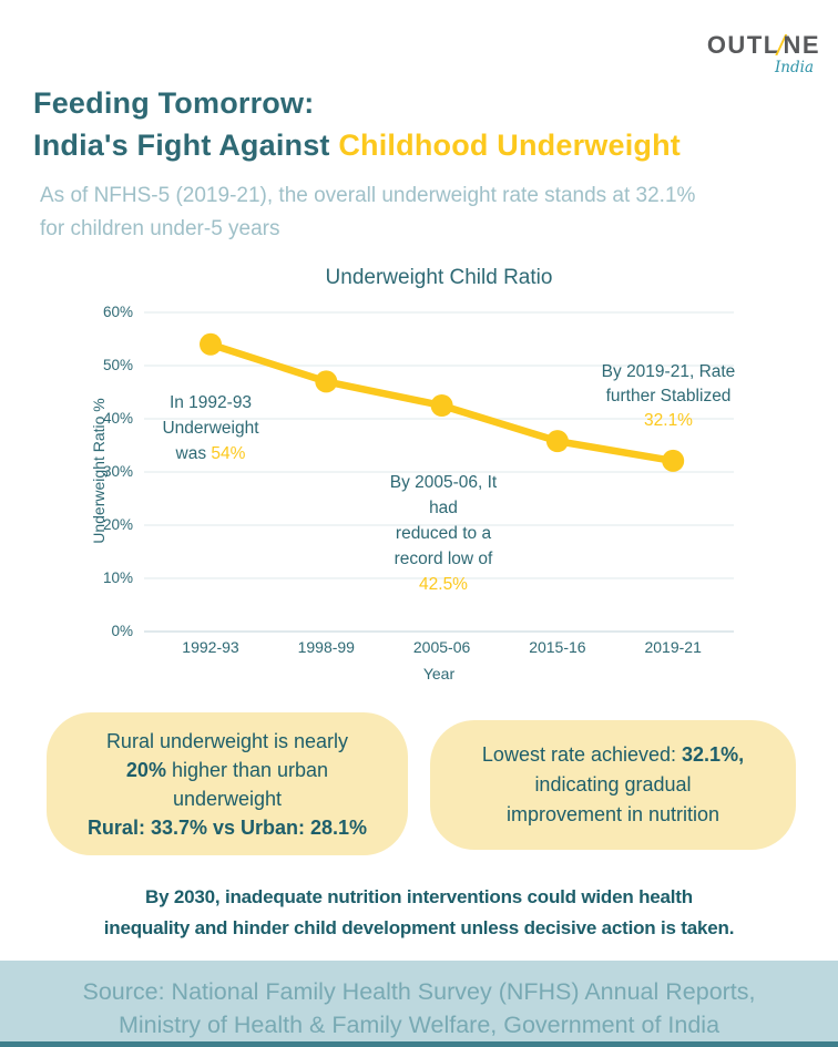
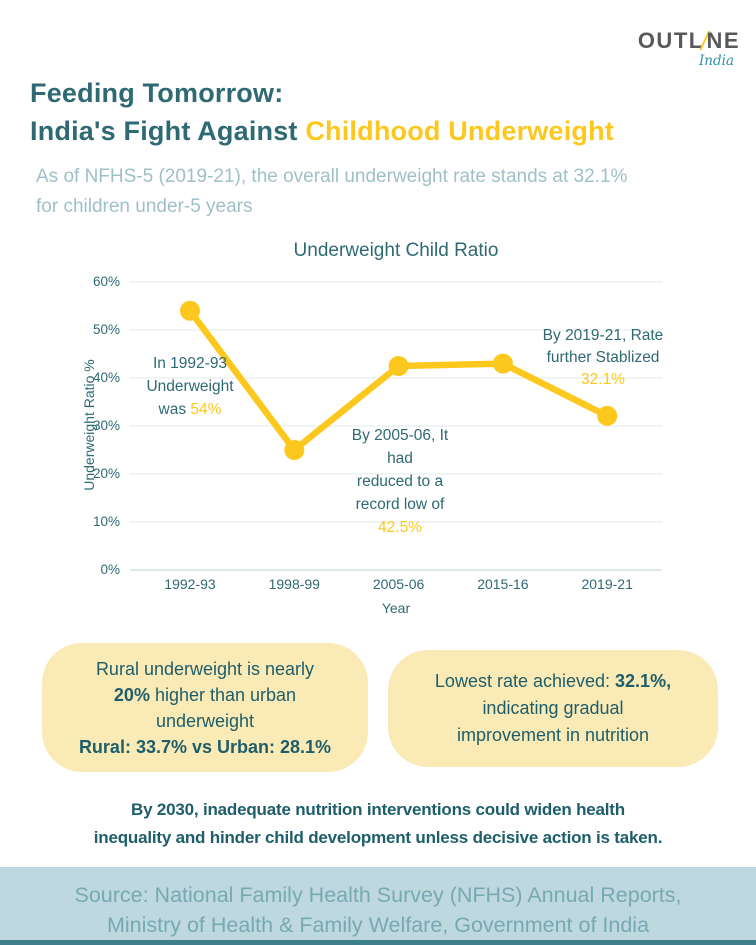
1998-99: 47% -> 25%
2015-16: 36% -> 43%
